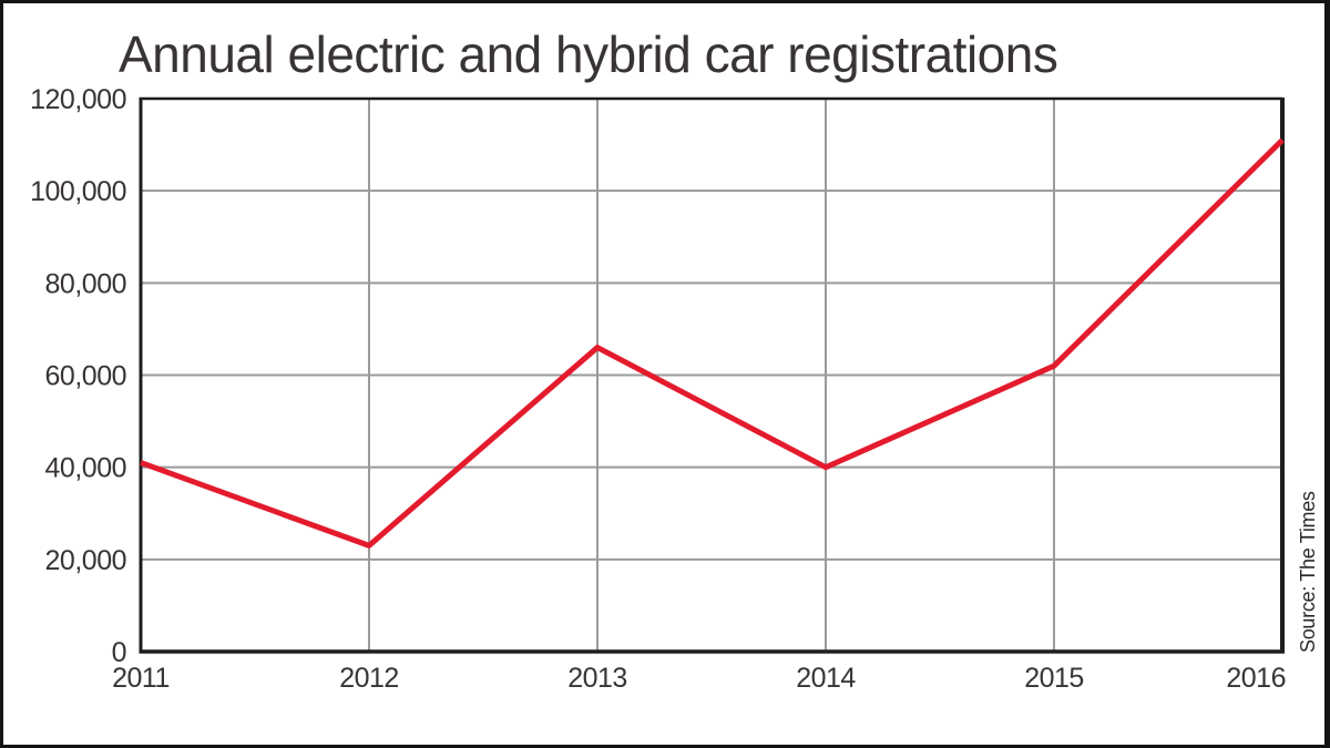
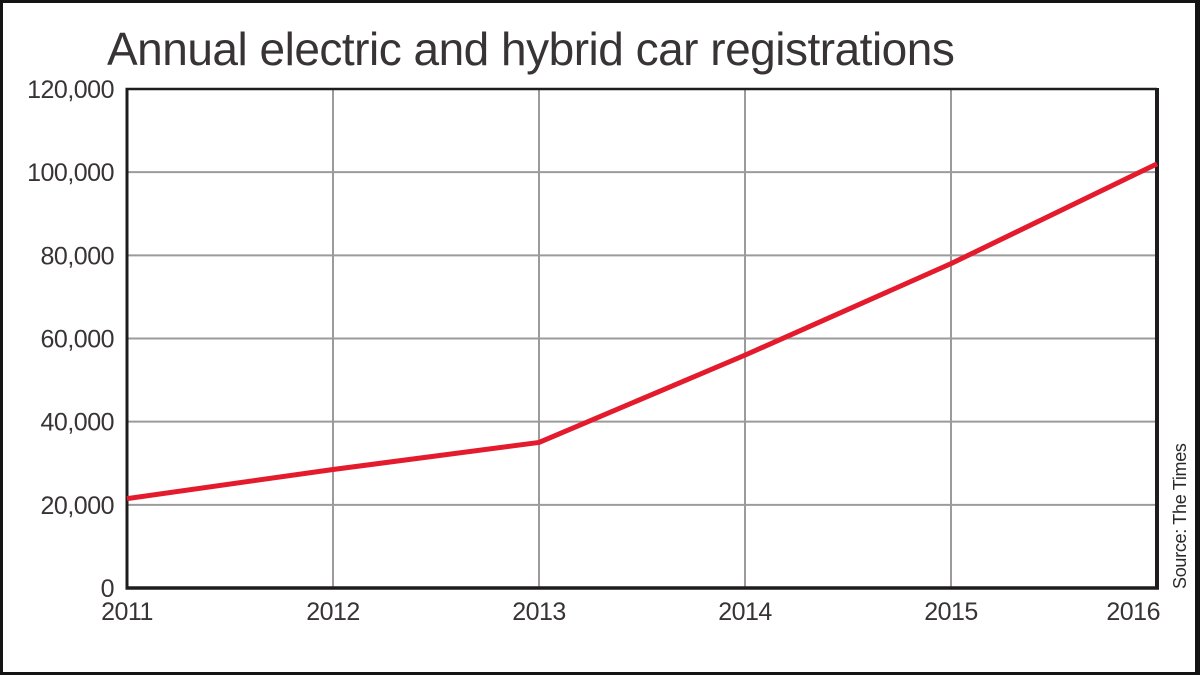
2011: 41000 -> 22000
2012: 23000 -> 28000
2013: 66000 -> 35000
2014: 40000 -> 56000
2015: 62000 -> 78000
2016: 111000 -> 102000
